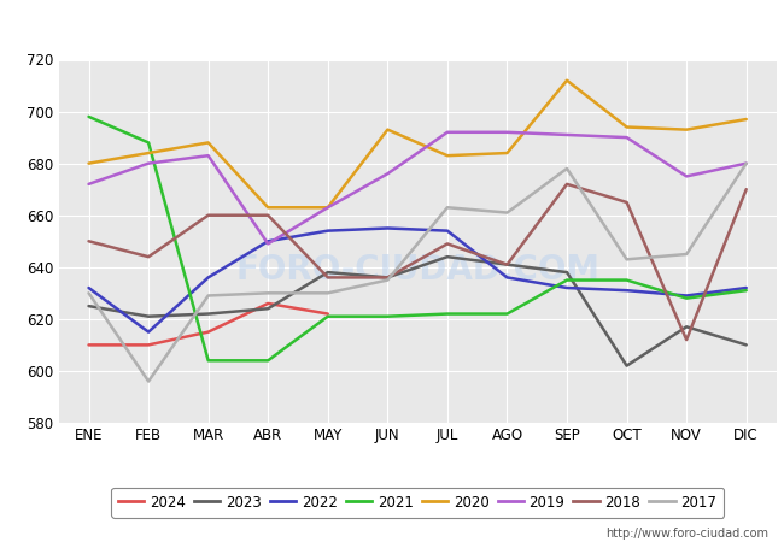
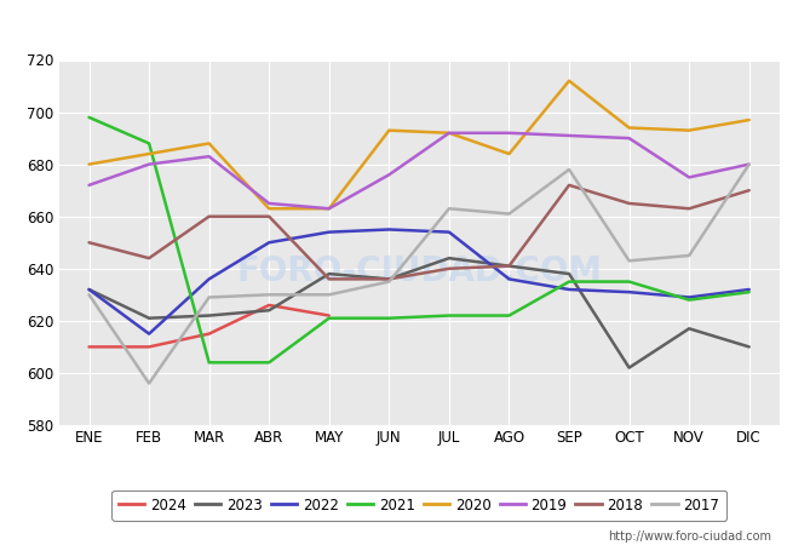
2023/ENE: 625 -> 632
2019/ABR: 649 -> 665
2020/JUL: 683 -> 692
2018/JUL: 649 -> 640
2018/NOV: 612 -> 663
